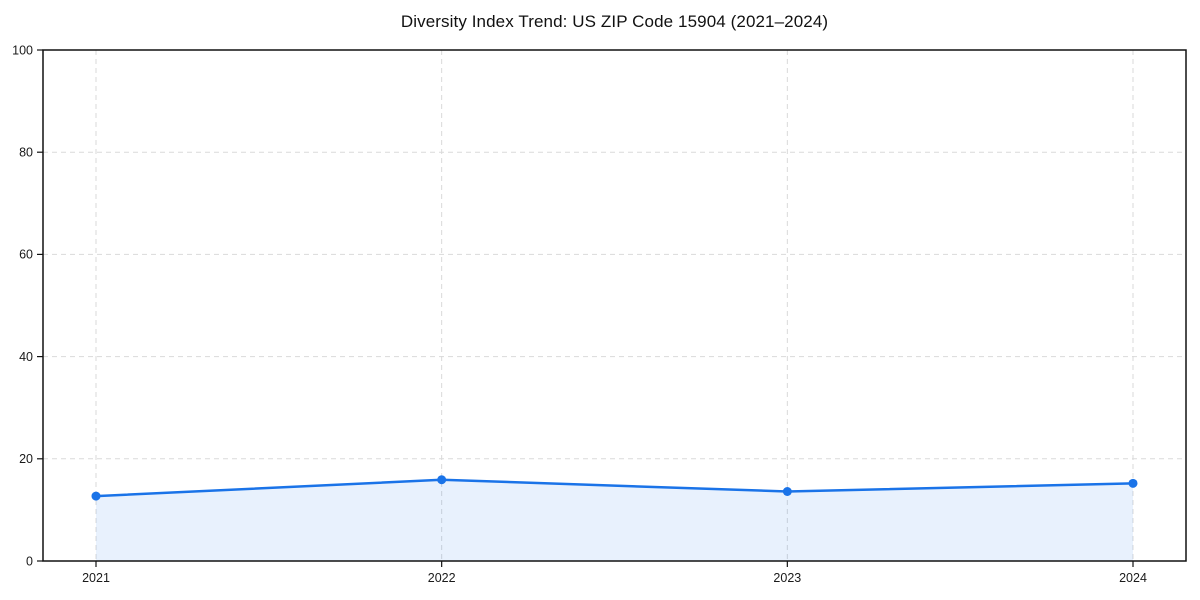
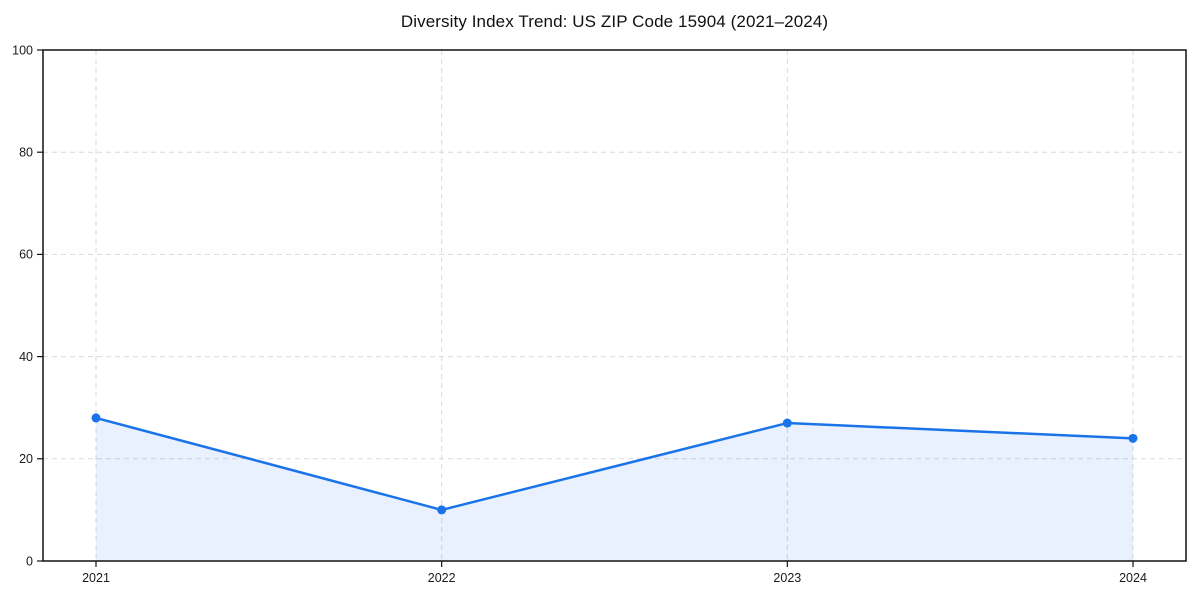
2021: 13 -> 28
2022: 16 -> 10
2023: 14 -> 27
2024: 15 -> 24
